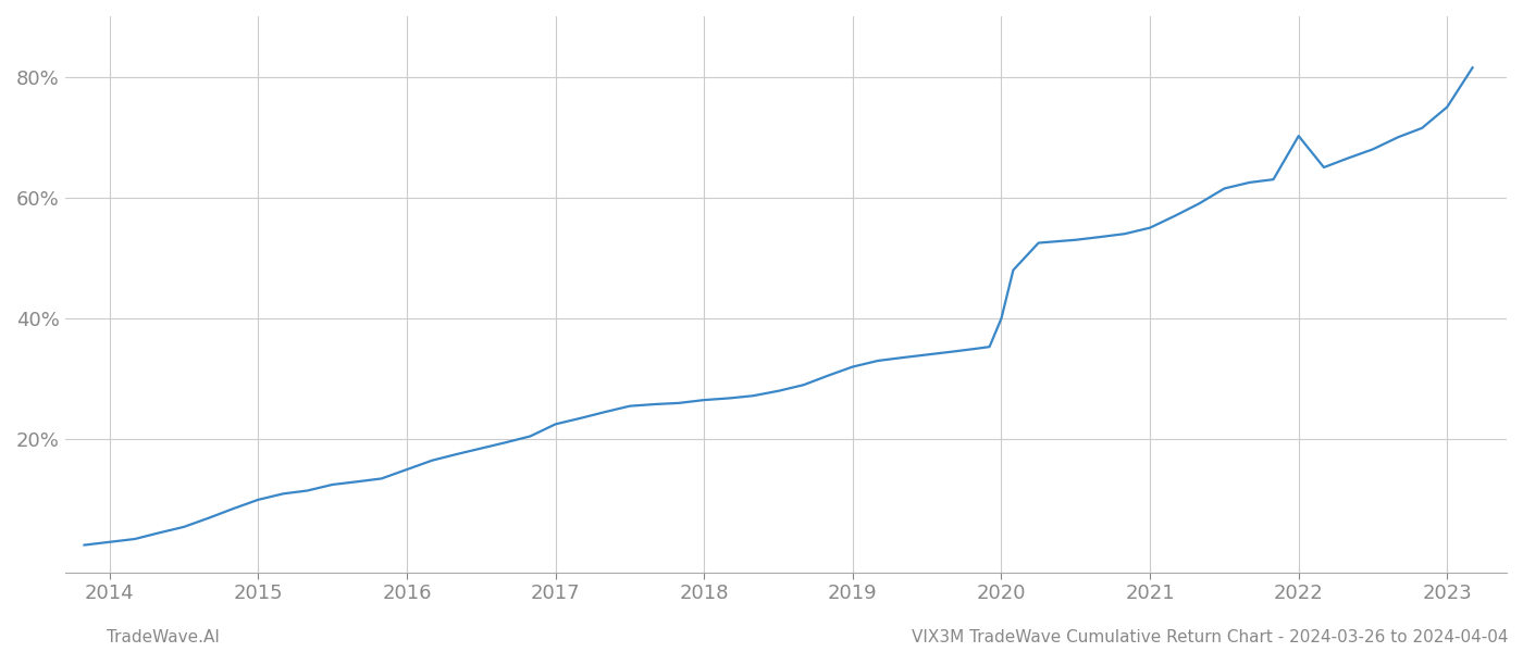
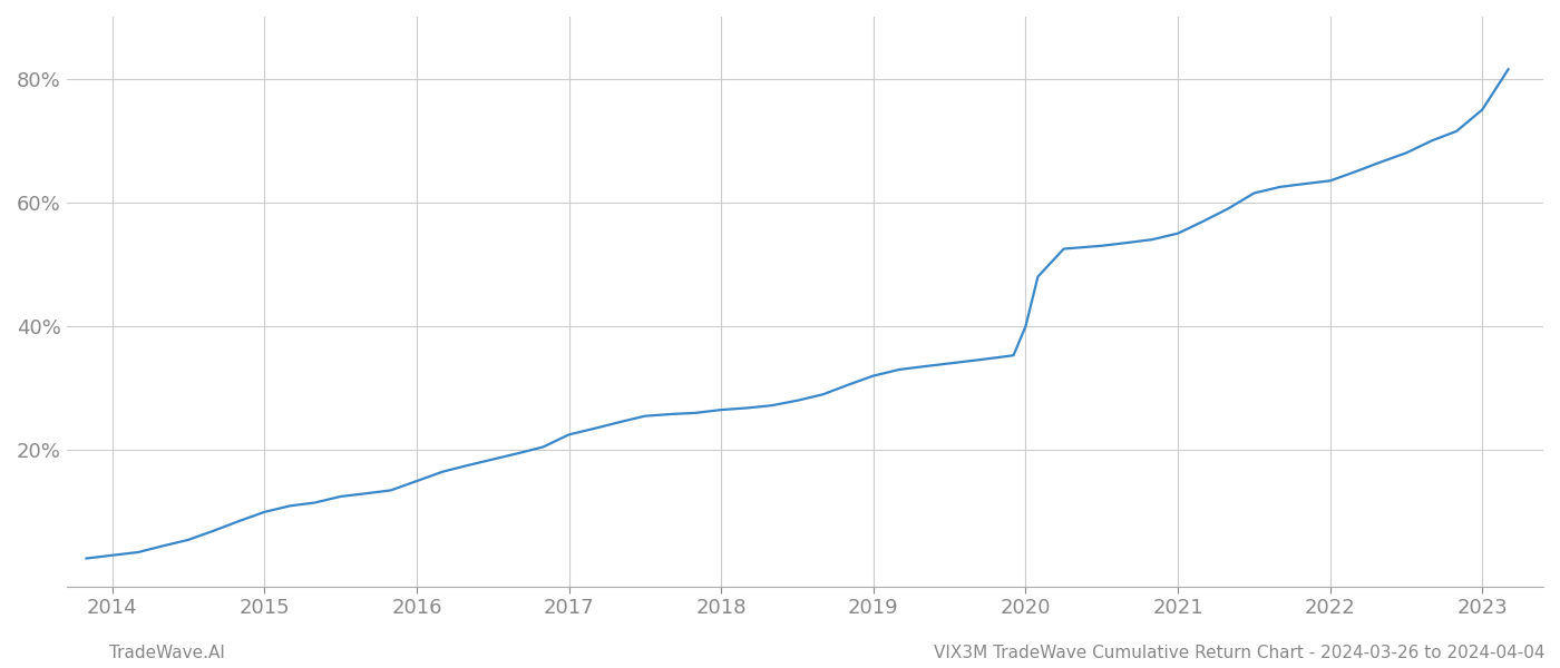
2022: 70.2% -> 63.5%
